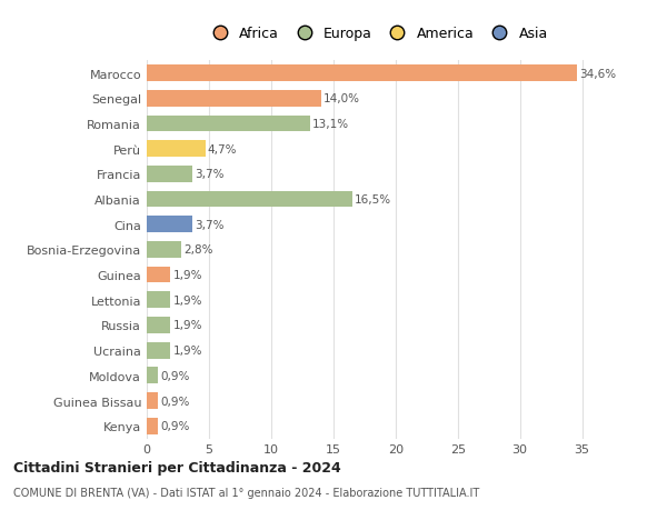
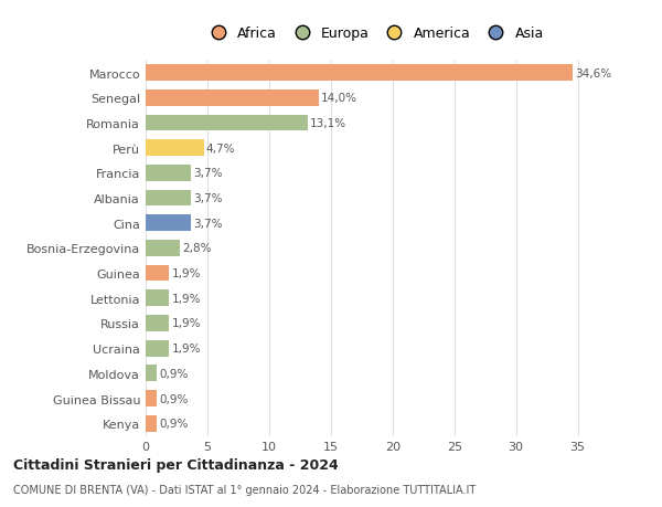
Albania: 16,5% -> 3,7%
